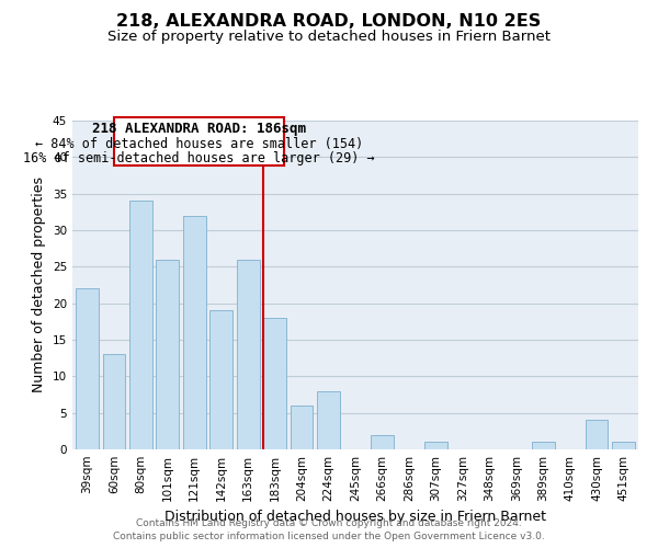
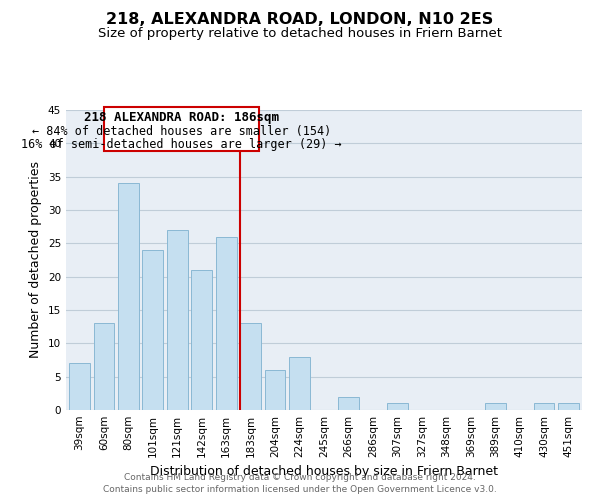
39sqm: 22 -> 7
101sqm: 26 -> 24
121sqm: 32 -> 27
142sqm: 19 -> 21
183sqm: 18 -> 13
430sqm: 4 -> 1
